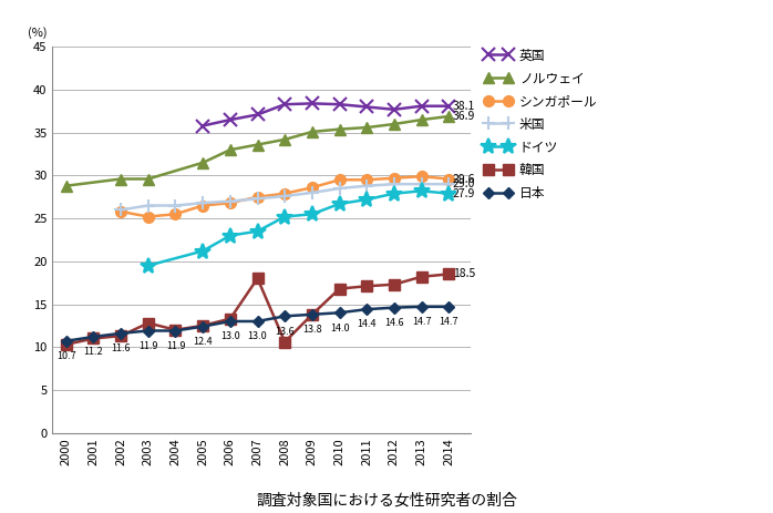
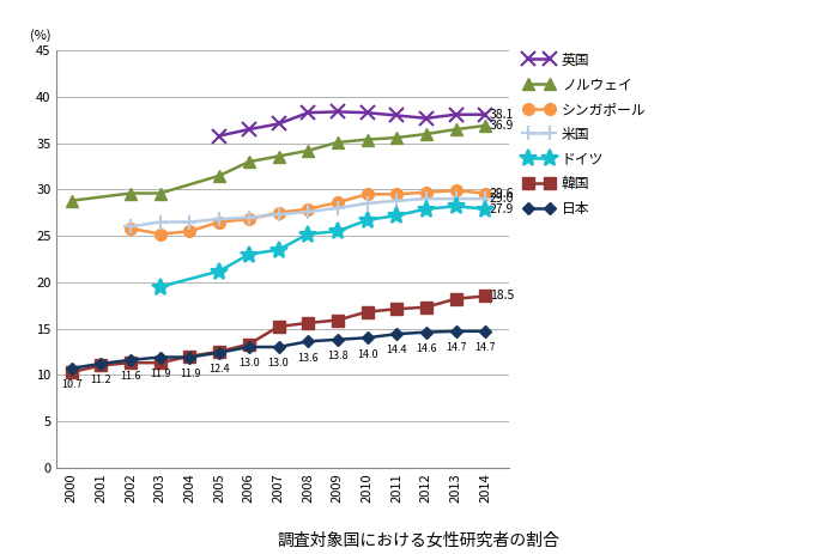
韓国/2003: 12.8 -> 11.3
韓国/2007: 18.0 -> 15.2
韓国/2008: 10.6 -> 15.6
韓国/2009: 13.8 -> 15.9
